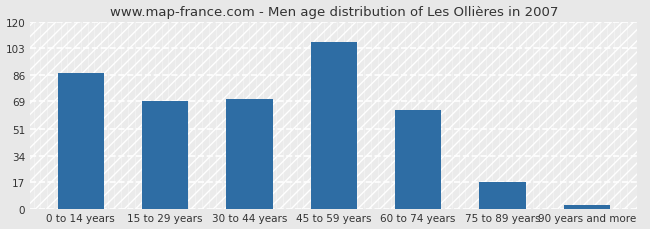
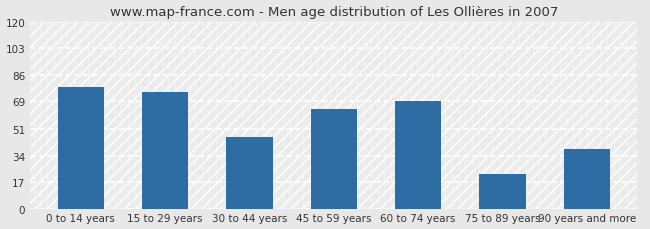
0 to 14 years: 87 -> 78
15 to 29 years: 69 -> 75
30 to 44 years: 70 -> 46
45 to 59 years: 107 -> 64
60 to 74 years: 63 -> 69
75 to 89 years: 17 -> 22
90 years and more: 2 -> 38
